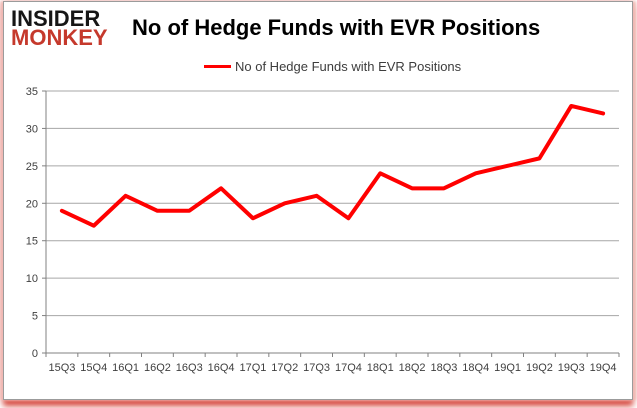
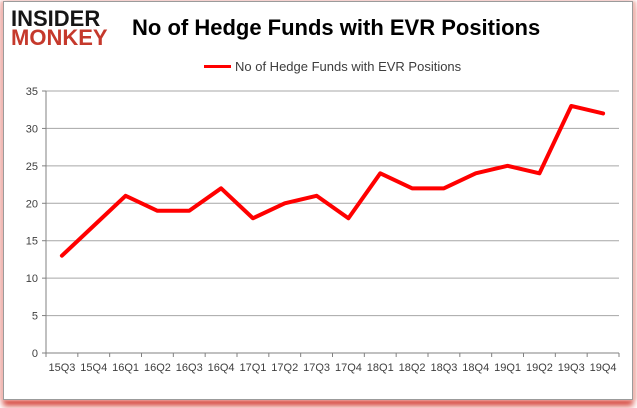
15Q3: 19 -> 13
19Q2: 26 -> 24
